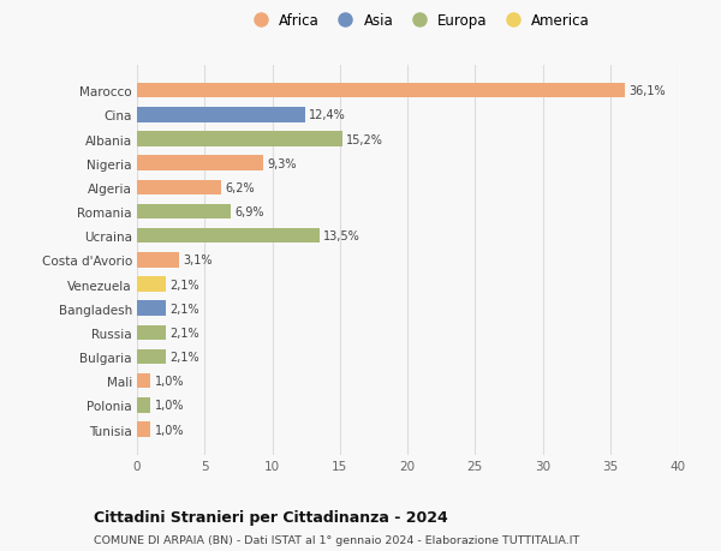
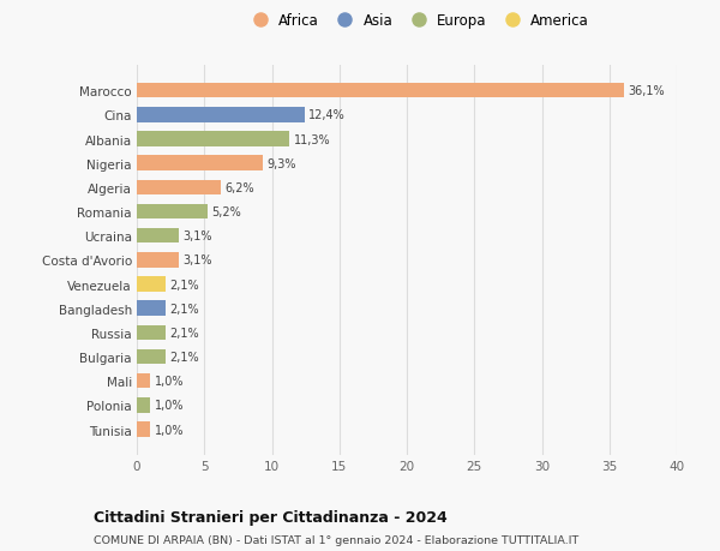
Albania: 15,2% -> 11,3%
Romania: 6,9% -> 5,2%
Ucraina: 13,5% -> 3,1%
